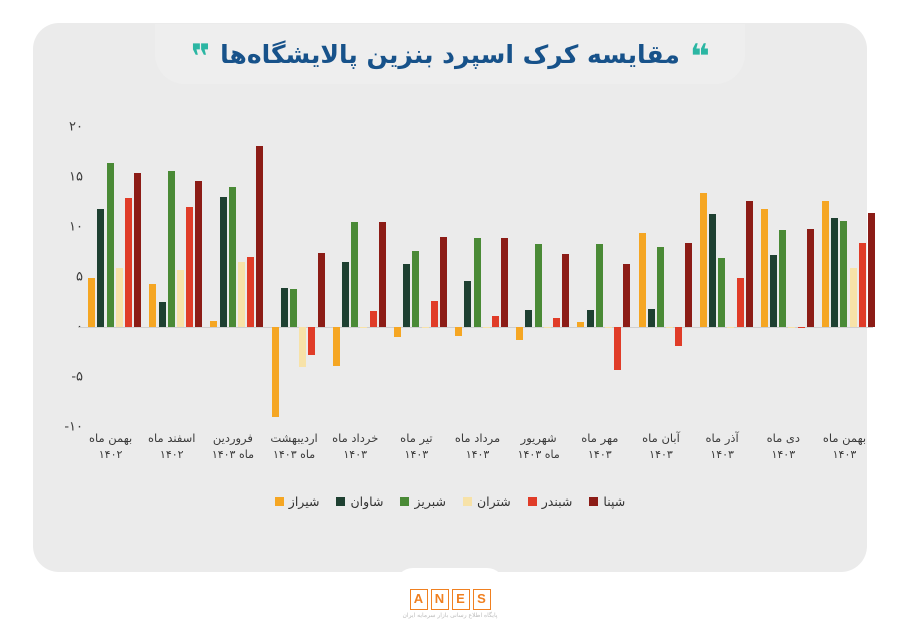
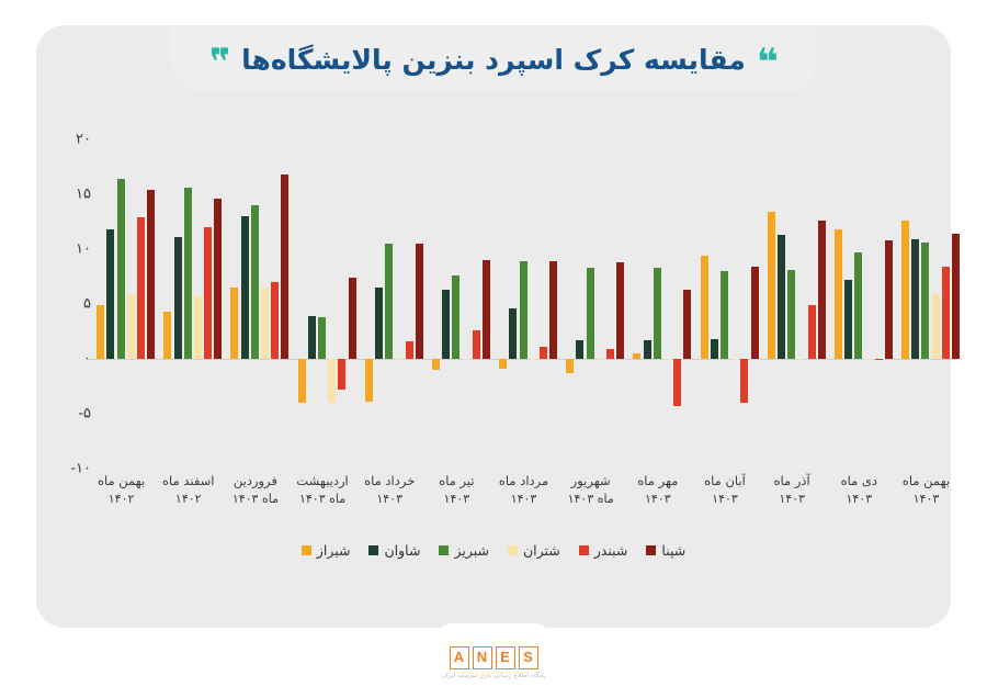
شاوان/اسفند ماه ۱۴۰۲: 2.5 -> 11.1
شپنا/فروردین ماه ۱۴۰۳: 18.1 -> 16.8
شیراز/فروردین ماه ۱۴۰۳: 0.6 -> 6.5
شیراز/اردیبهشت ماه ۱۴۰۳: -9.0 -> -4.0
شپنا/شهریور ماه ۱۴۰۳: 7.3 -> 8.8
شبندر/آبان ماه ۱۴۰۳: -1.9 -> -4.0
شبریز/آذر ماه ۱۴۰۳: 6.9 -> 8.1
شپنا/دی ماه ۱۴۰۳: 9.8 -> 10.8
